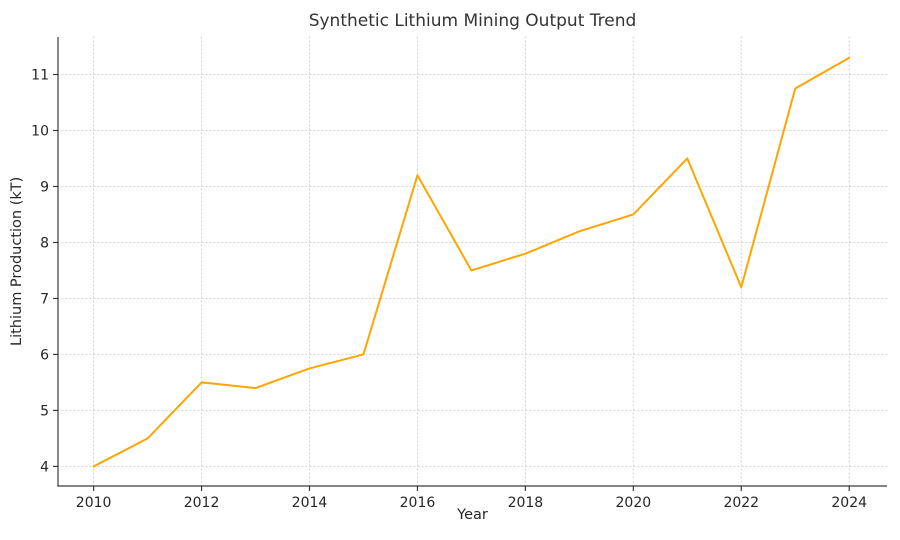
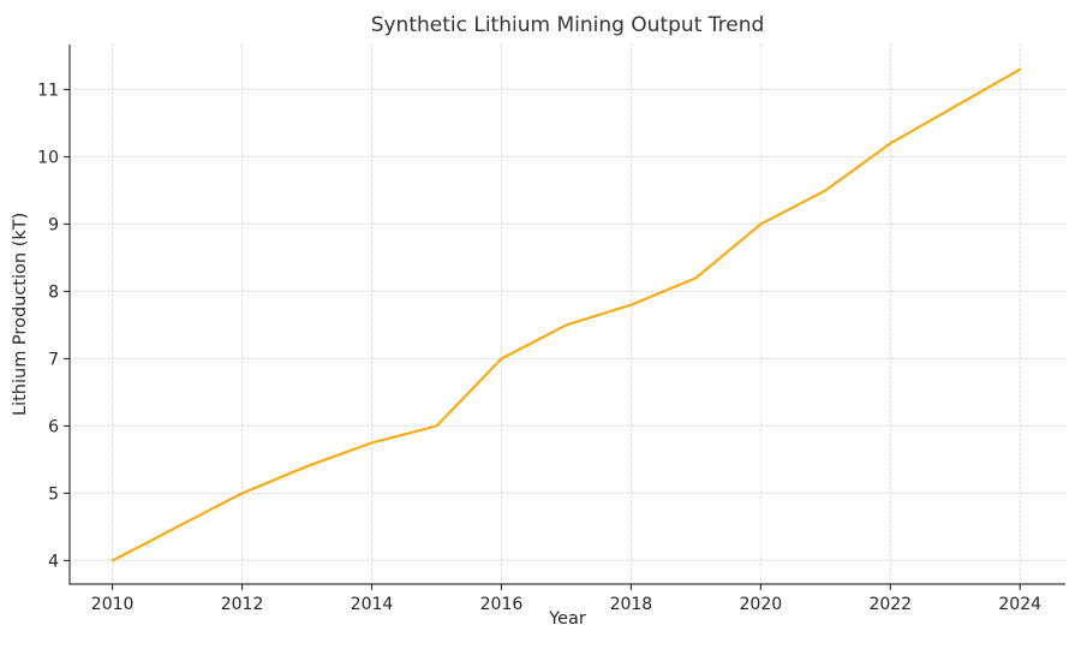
2012: 5.5 -> 5.0
2016: 9.2 -> 7.0
2020: 8.5 -> 9.0
2022: 7.2 -> 10.2
